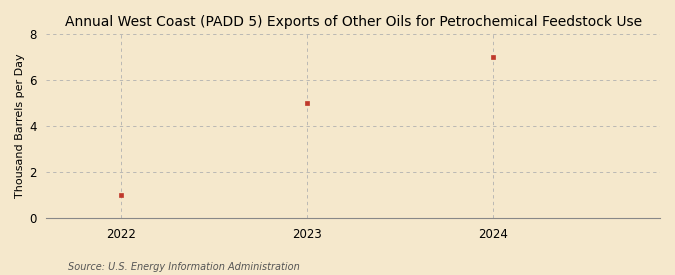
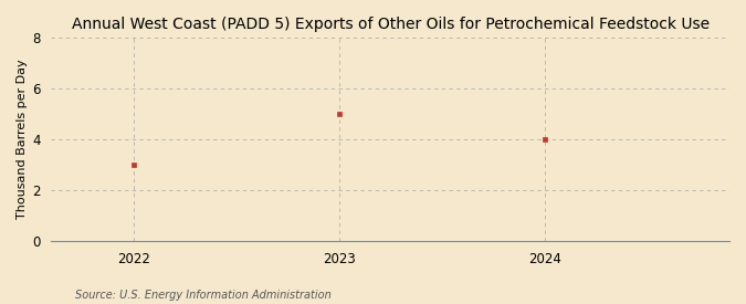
2022: 1 -> 3
2024: 7 -> 4
